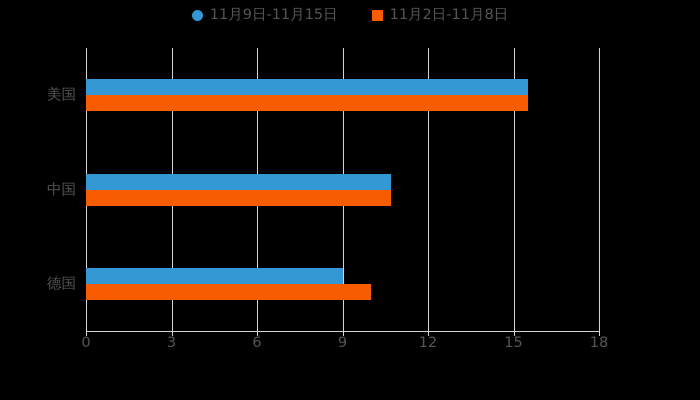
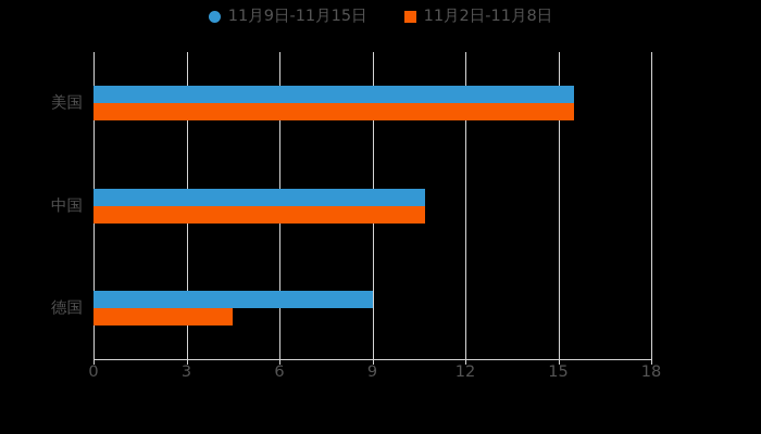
11月2日-11月8日/德国: 10.0 -> 4.5
